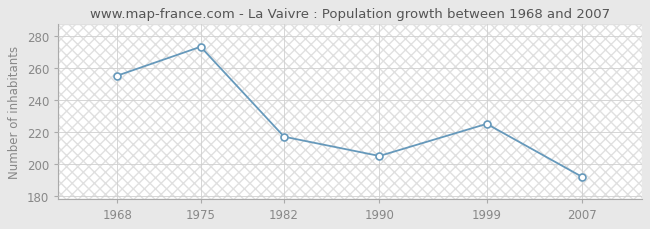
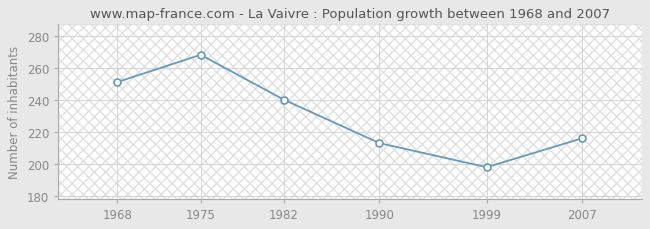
1968: 255 -> 251
1975: 273 -> 268
1982: 217 -> 240
1990: 205 -> 213
1999: 225 -> 198
2007: 192 -> 216
